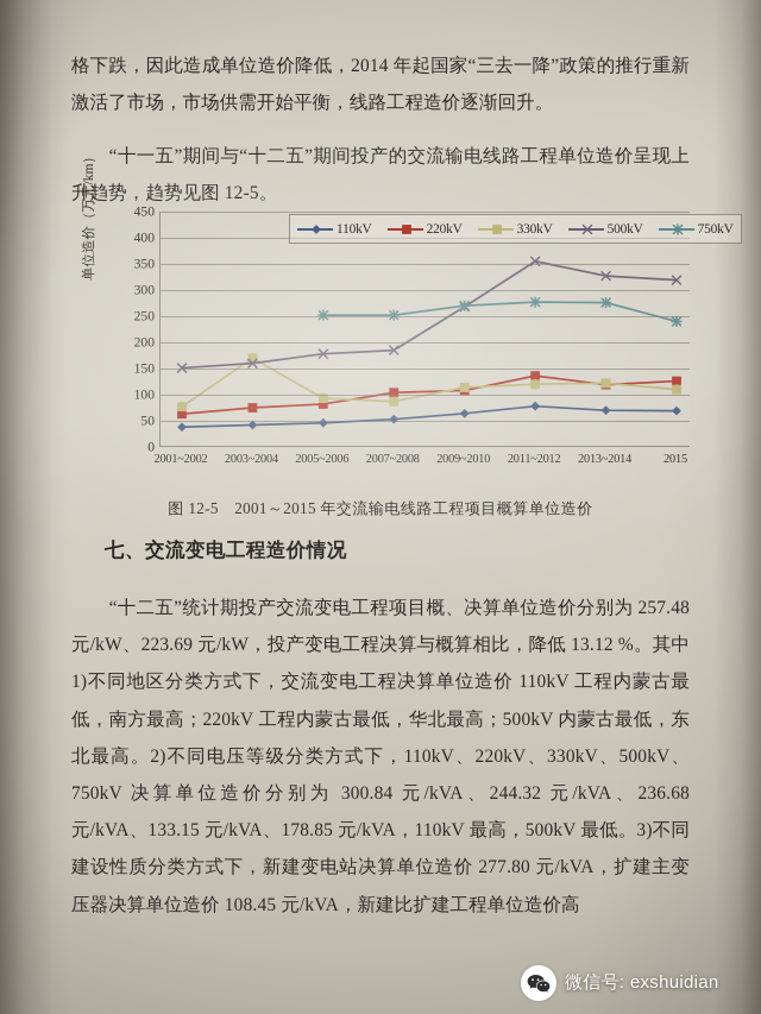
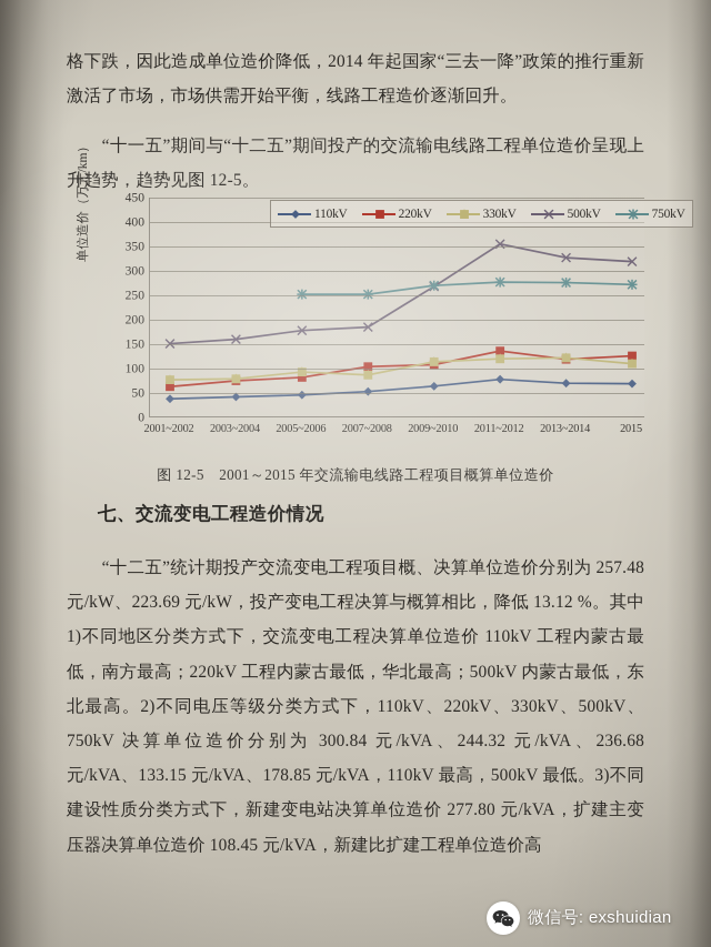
330kV/2003~2004: 170 -> 80
750kV/2015: 240 -> 270
